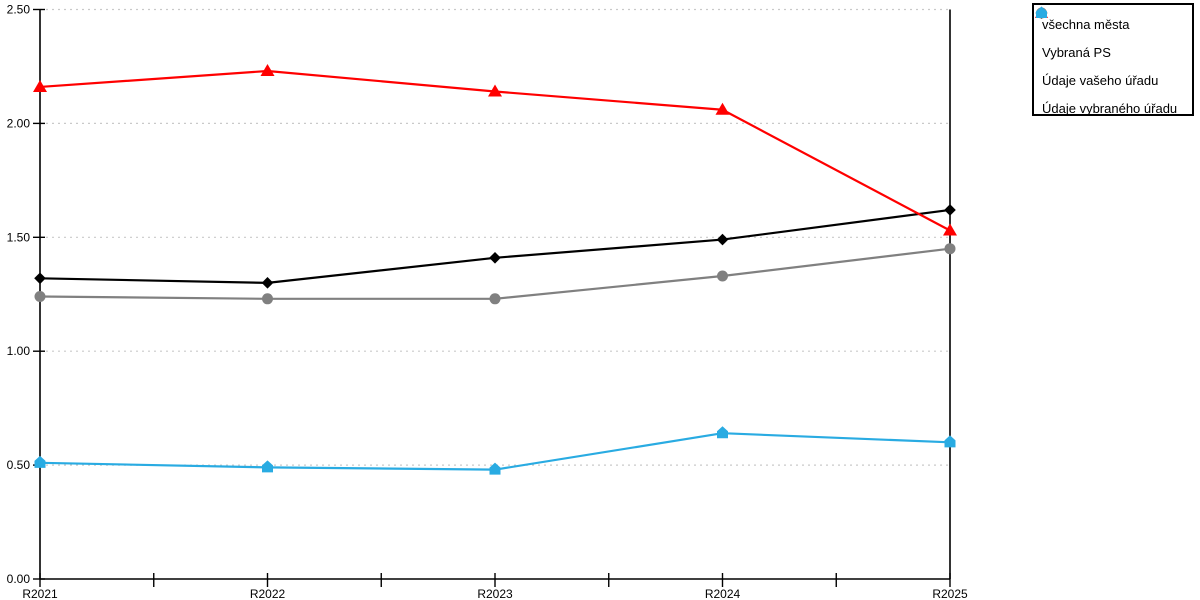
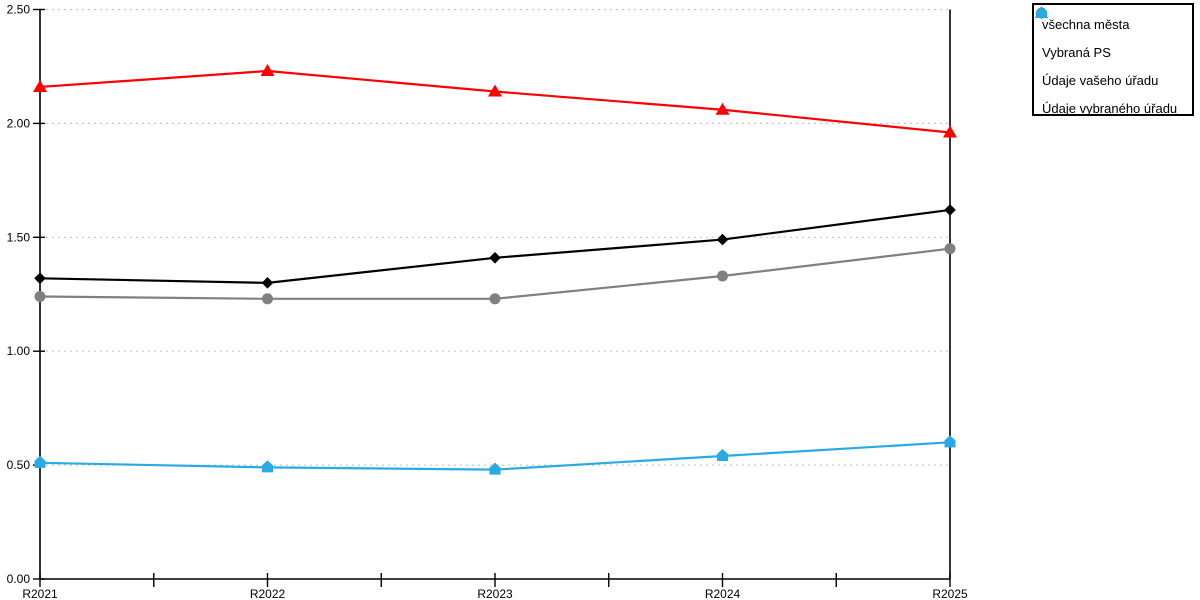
Údaje vybraného úřadu/R2024: 0.64 -> 0.54
Údaje vašeho úřadu/R2025: 1.53 -> 1.96
